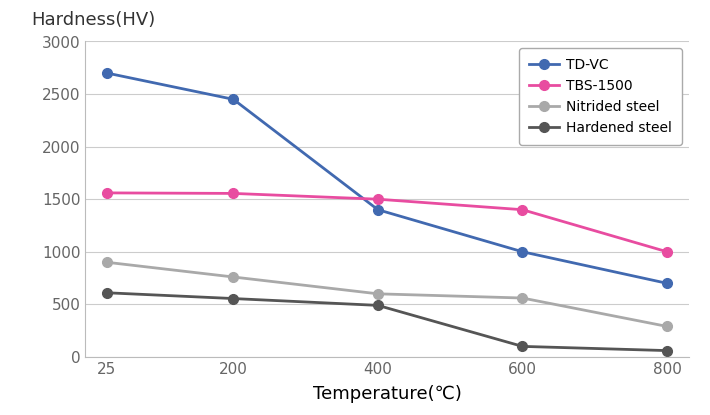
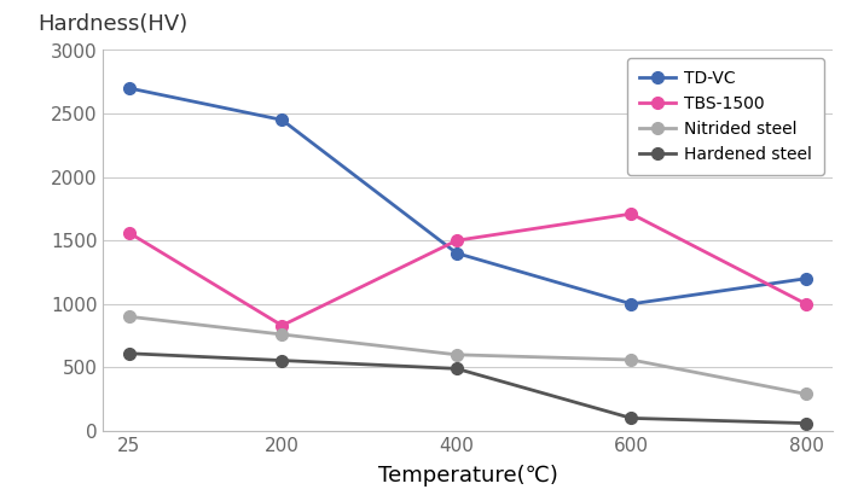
TBS-1500/200: 1560 -> 830
TBS-1500/600: 1400 -> 1710
TD-VC/800: 700 -> 1200
